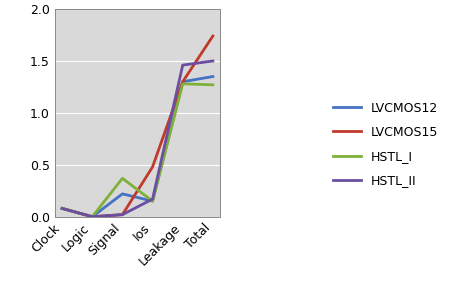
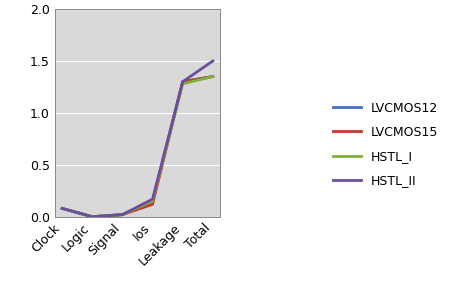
LVCMOS12/Signal: 0.22 -> 0.02
HSTL_I/Signal: 0.37 -> 0.02
LVCMOS15/Ios: 0.48 -> 0.12
HSTL_II/Leakage: 1.46 -> 1.30
LVCMOS15/Total: 1.74 -> 1.35
HSTL_I/Total: 1.27 -> 1.35
